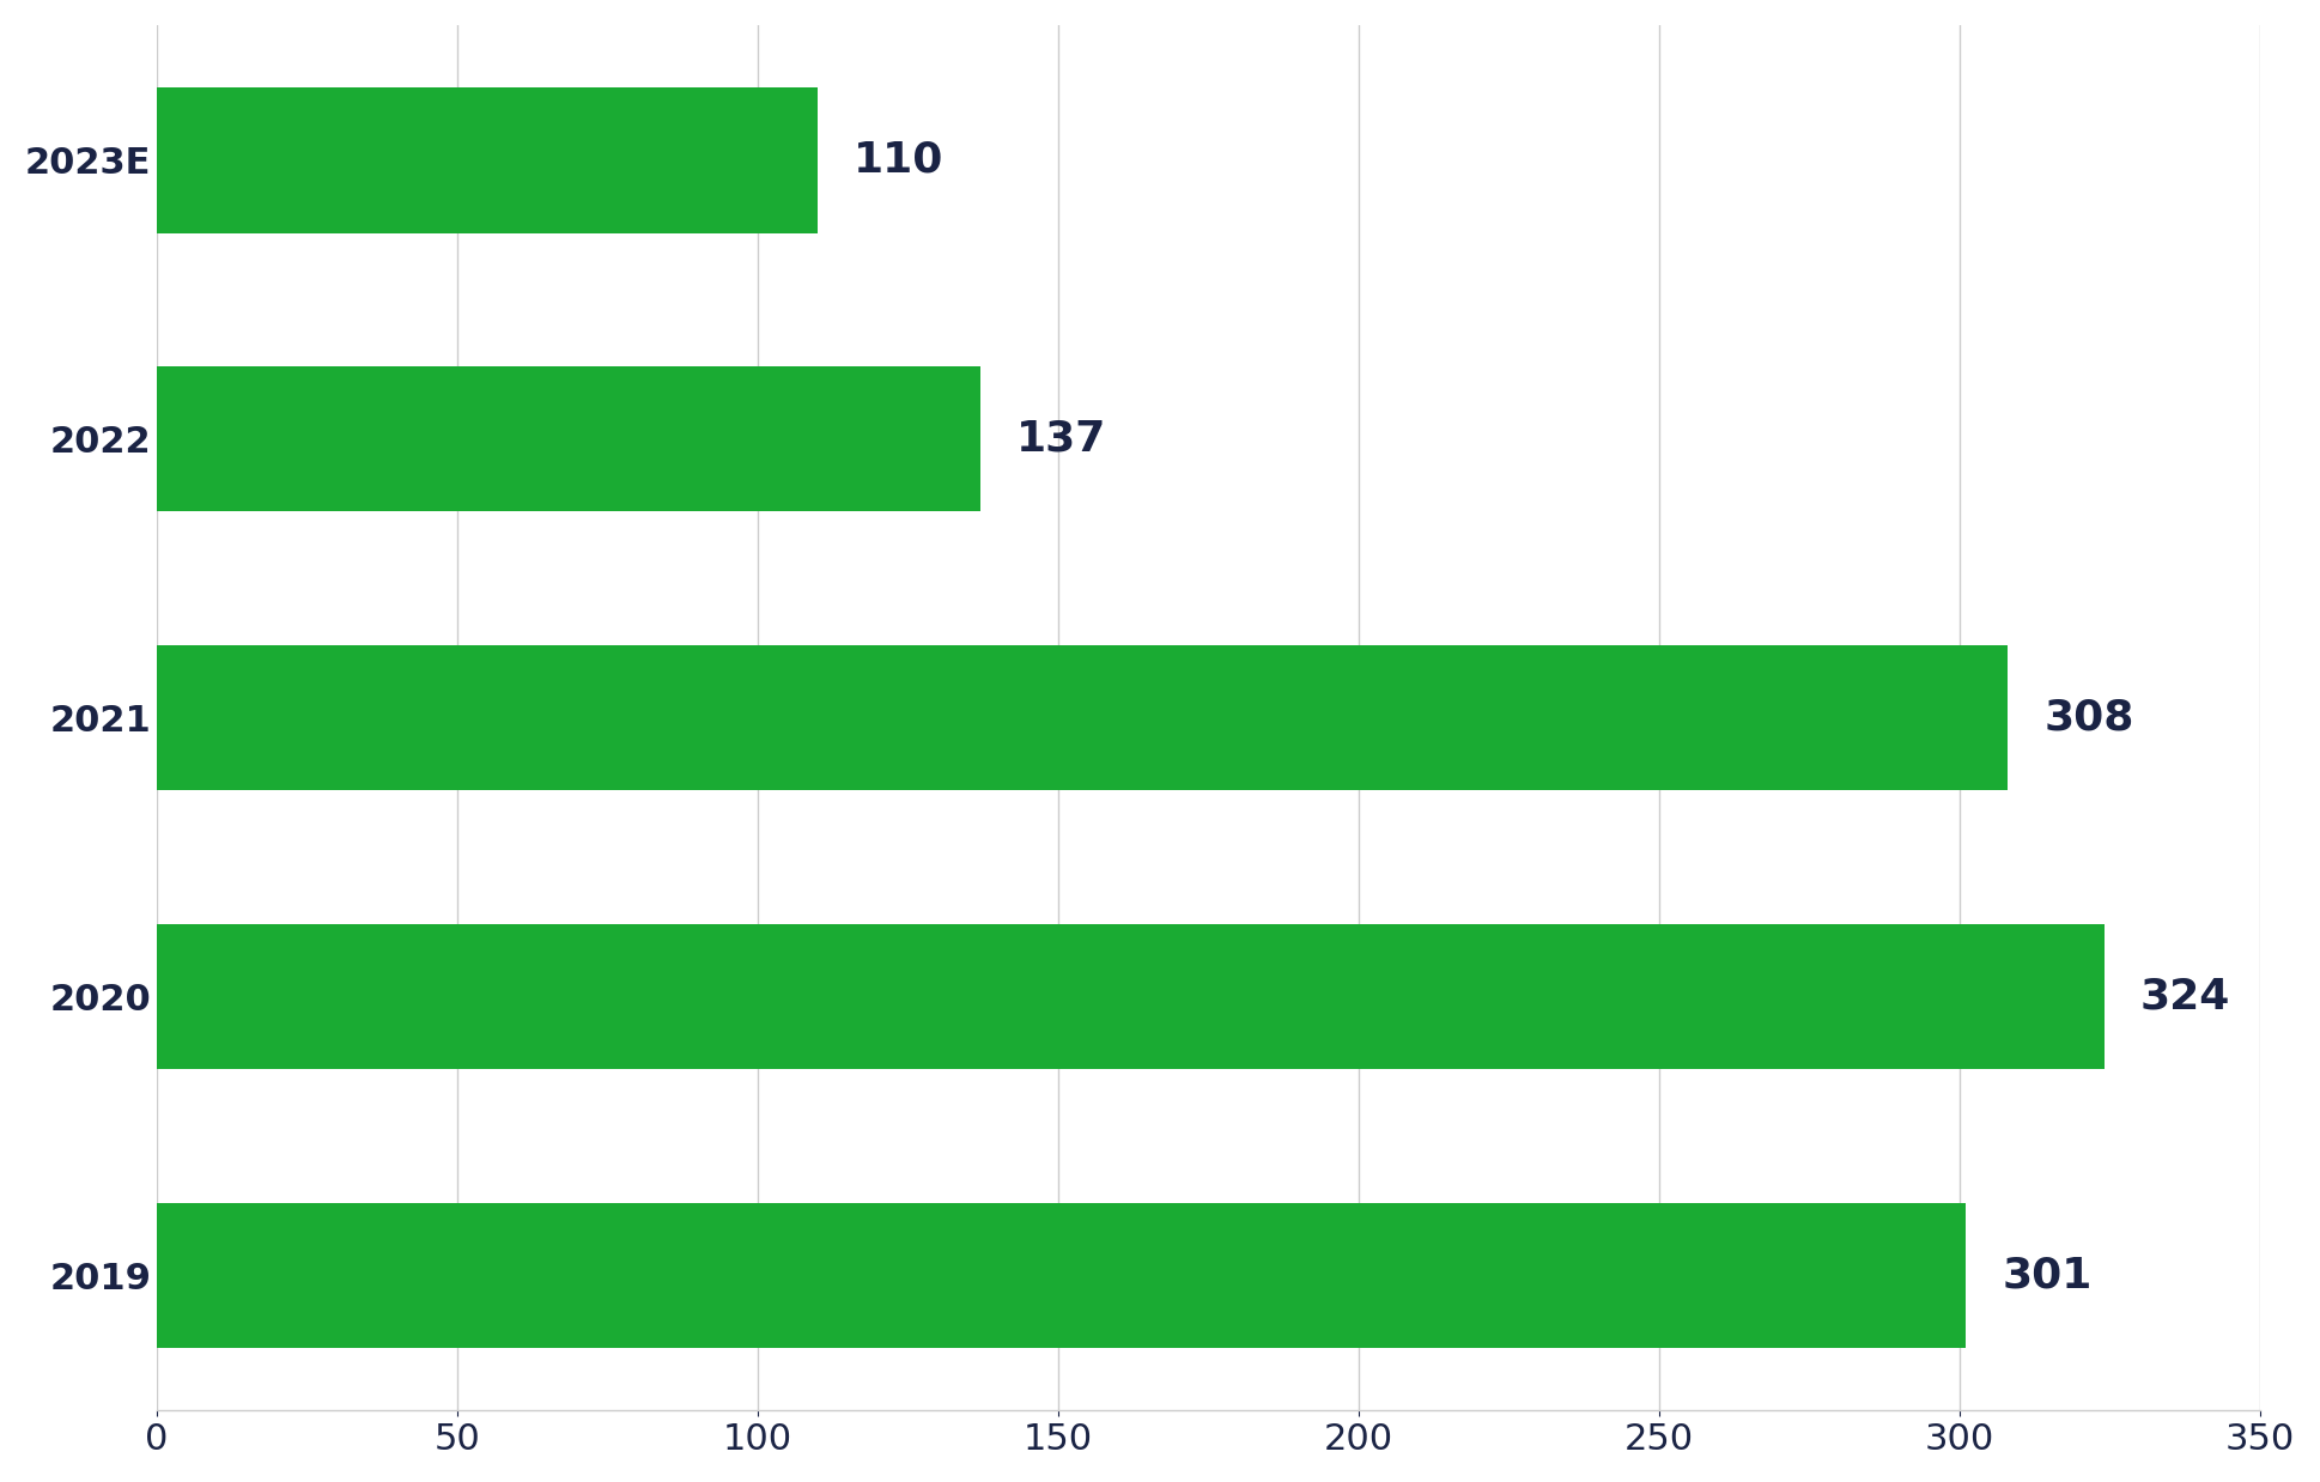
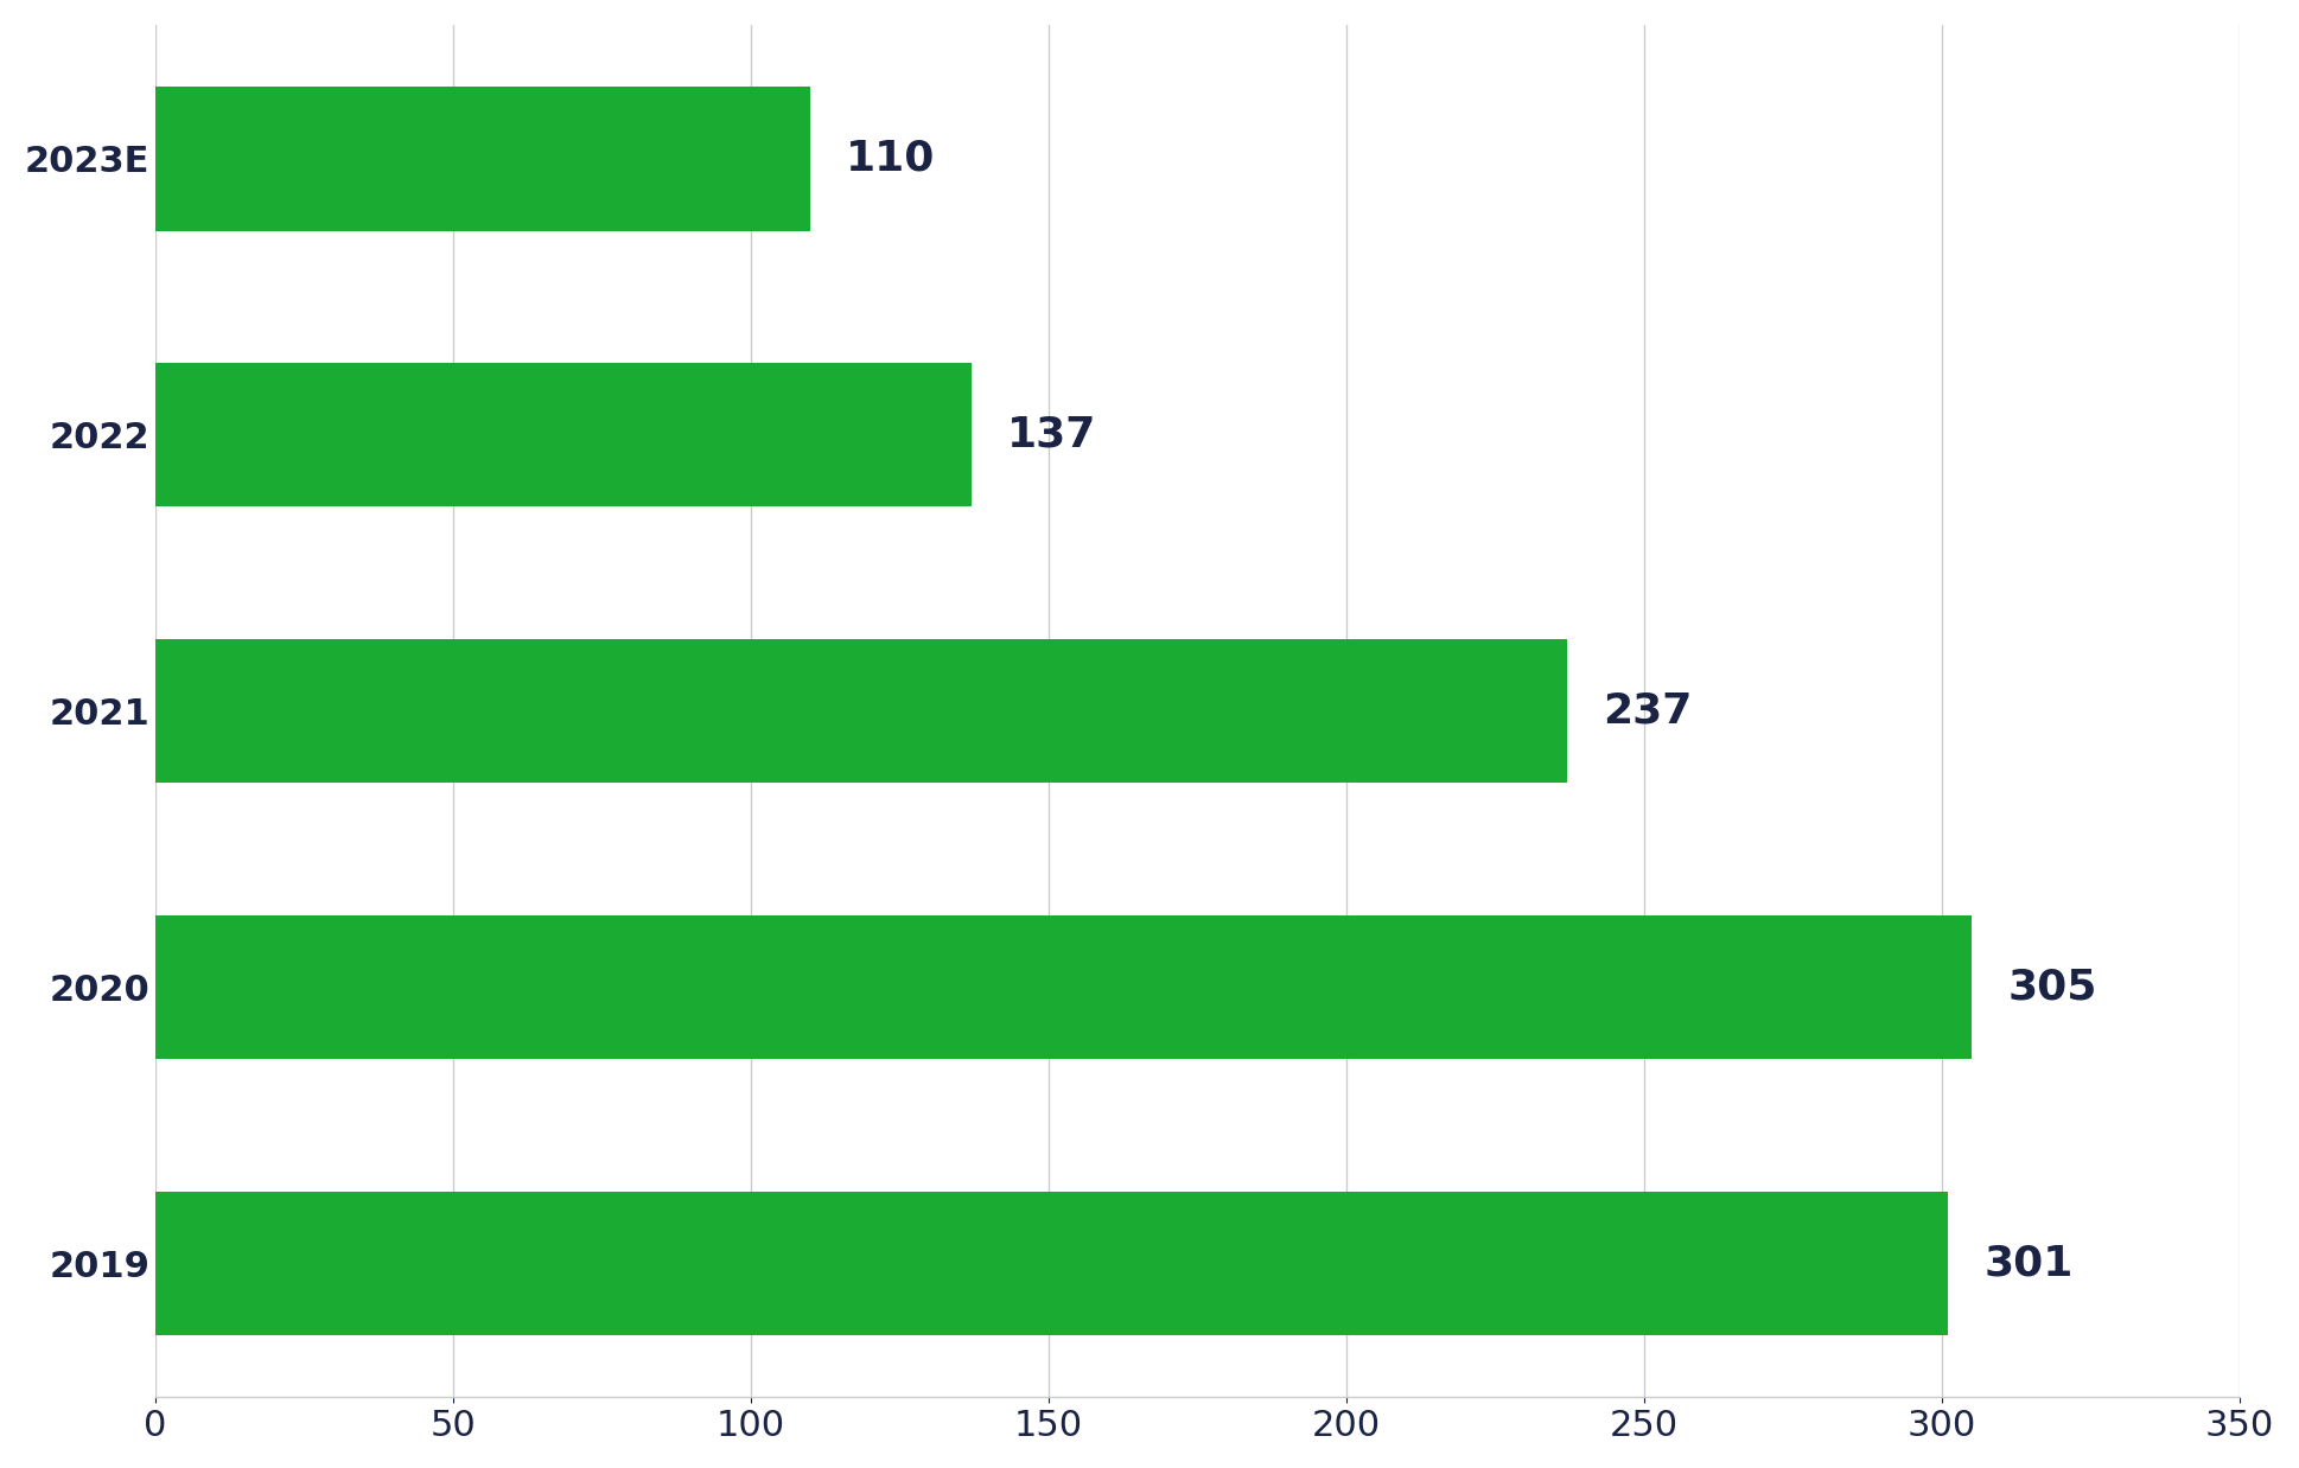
2021: 308 -> 237
2020: 324 -> 305
